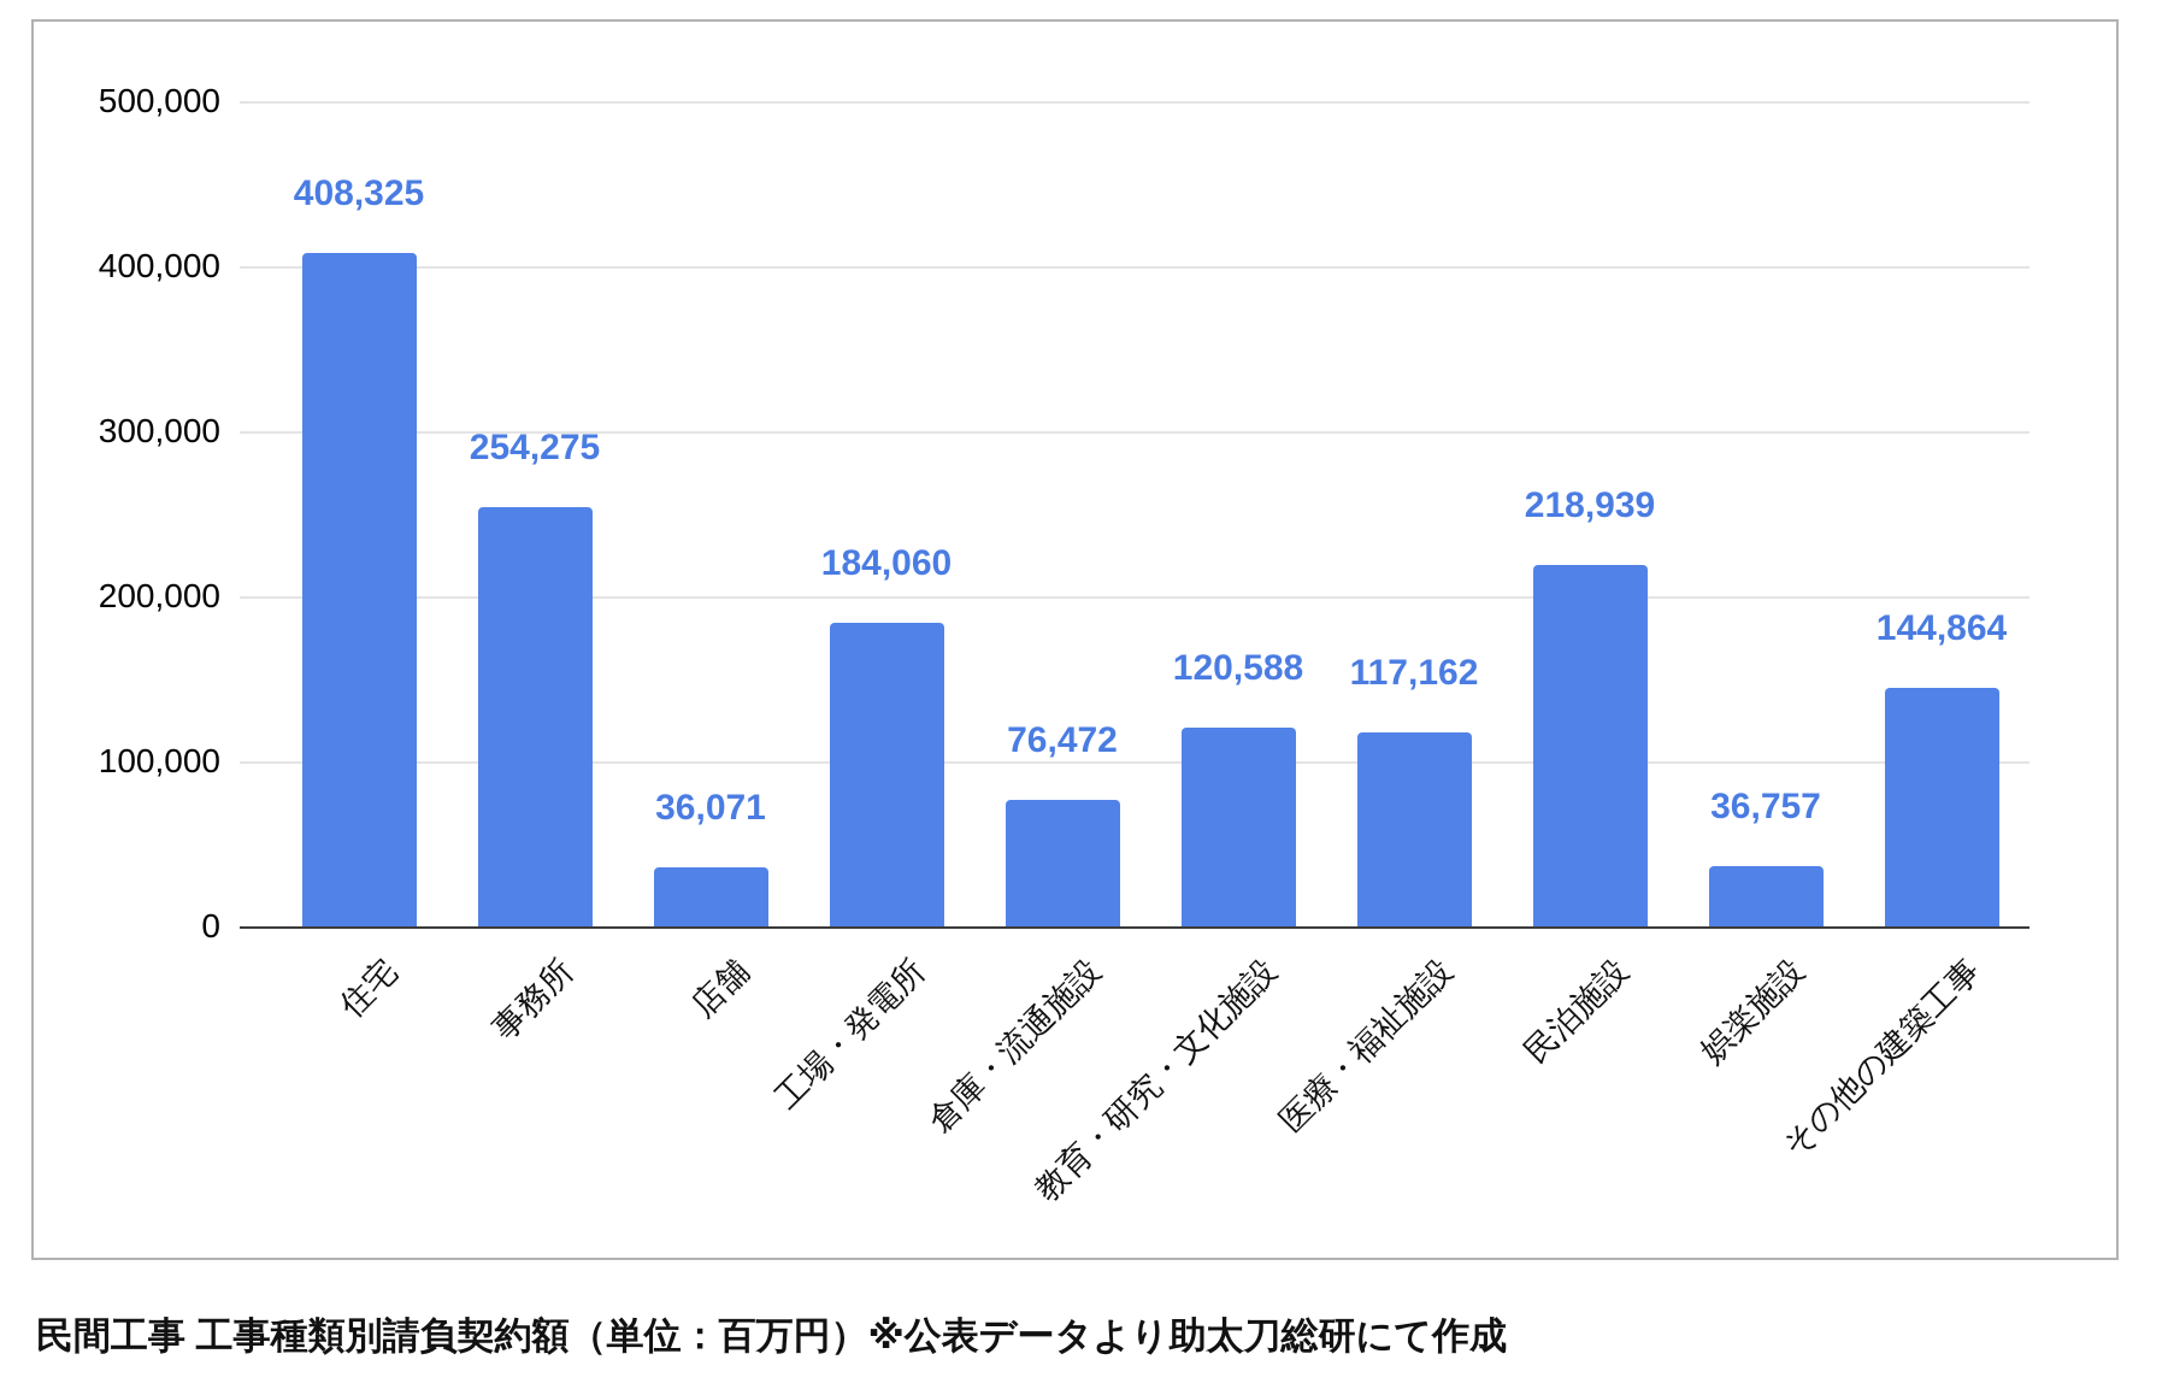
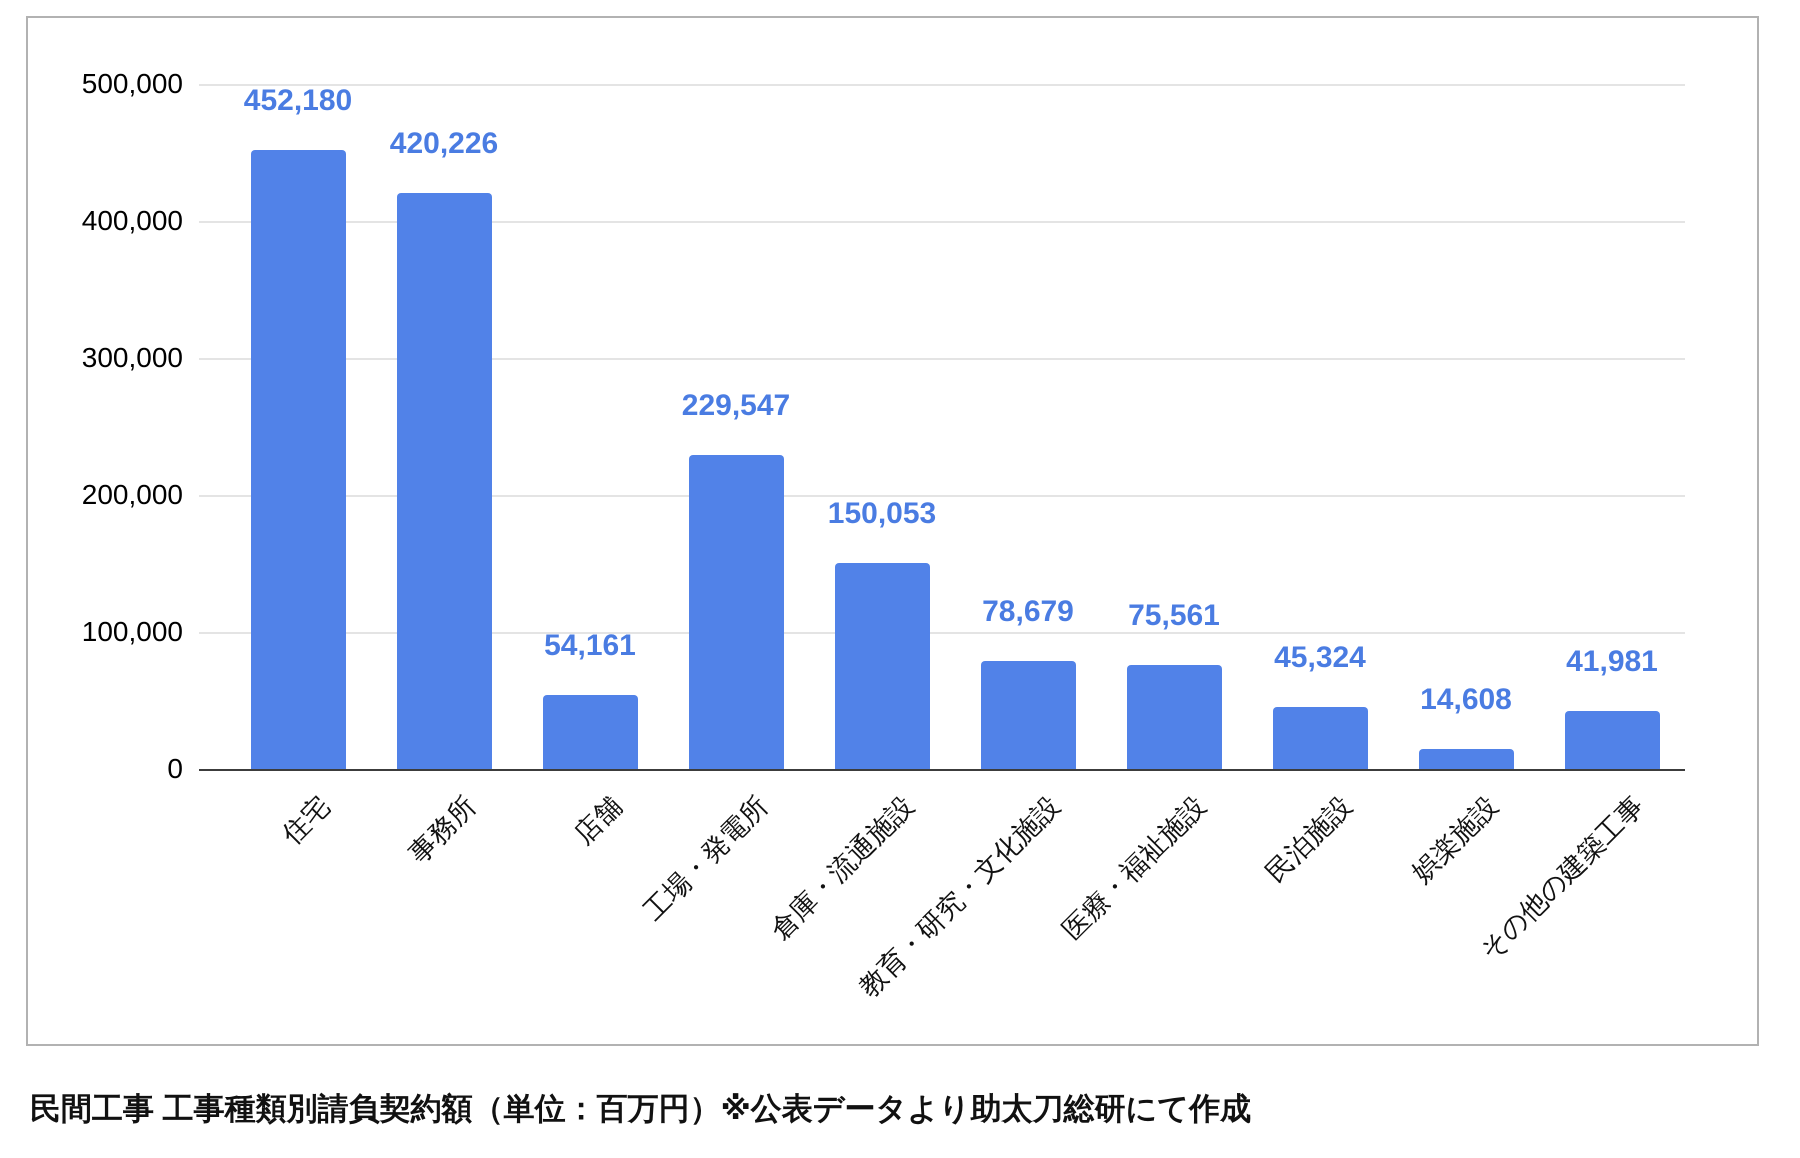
住宅: 408,325 -> 452,180
事務所: 254,275 -> 420,226
店舗: 36,071 -> 54,161
工場・発電所: 184,060 -> 229,547
倉庫・流通施設: 76,472 -> 150,053
教育・研究・文化施設: 120,588 -> 78,679
医療・福祉施設: 117,162 -> 75,561
民泊施設: 218,939 -> 45,324
娯楽施設: 36,757 -> 14,608
その他の建築工事: 144,864 -> 41,981
